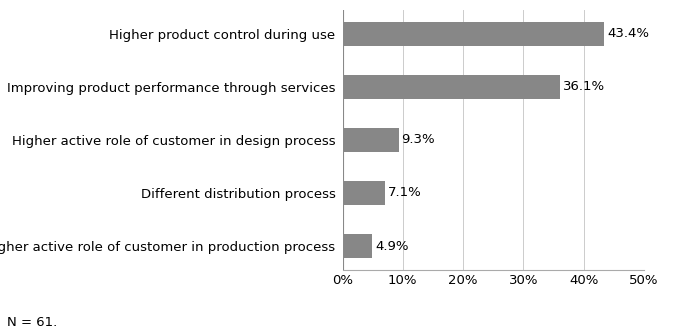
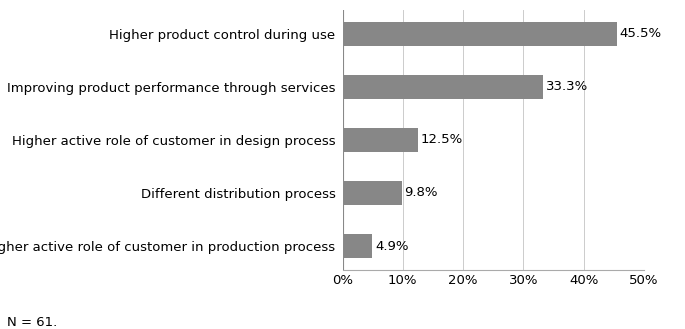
Higher product control during use: 43.4% -> 45.5%
Improving product performance through services: 36.1% -> 33.3%
Higher active role of customer in design process: 9.3% -> 12.5%
Different distribution process: 7.1% -> 9.8%
